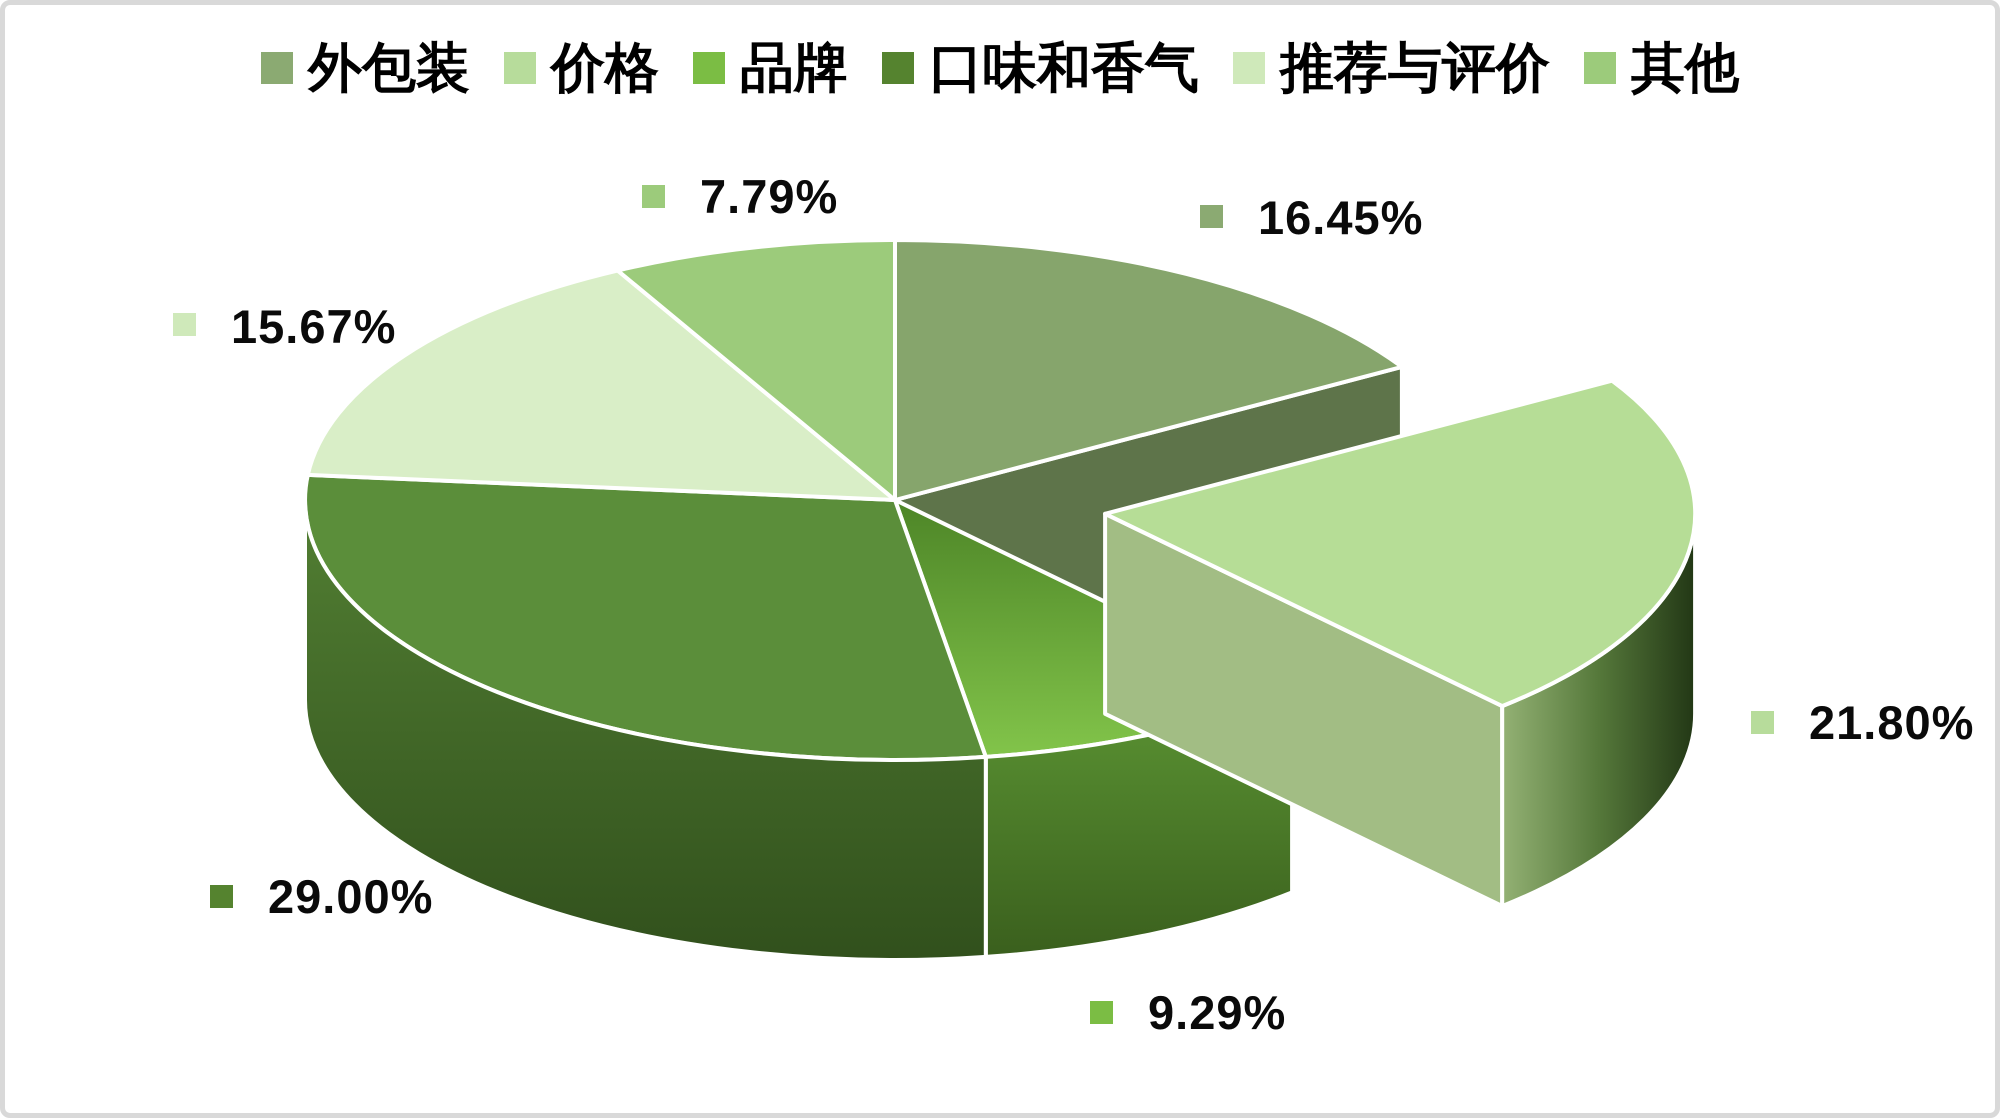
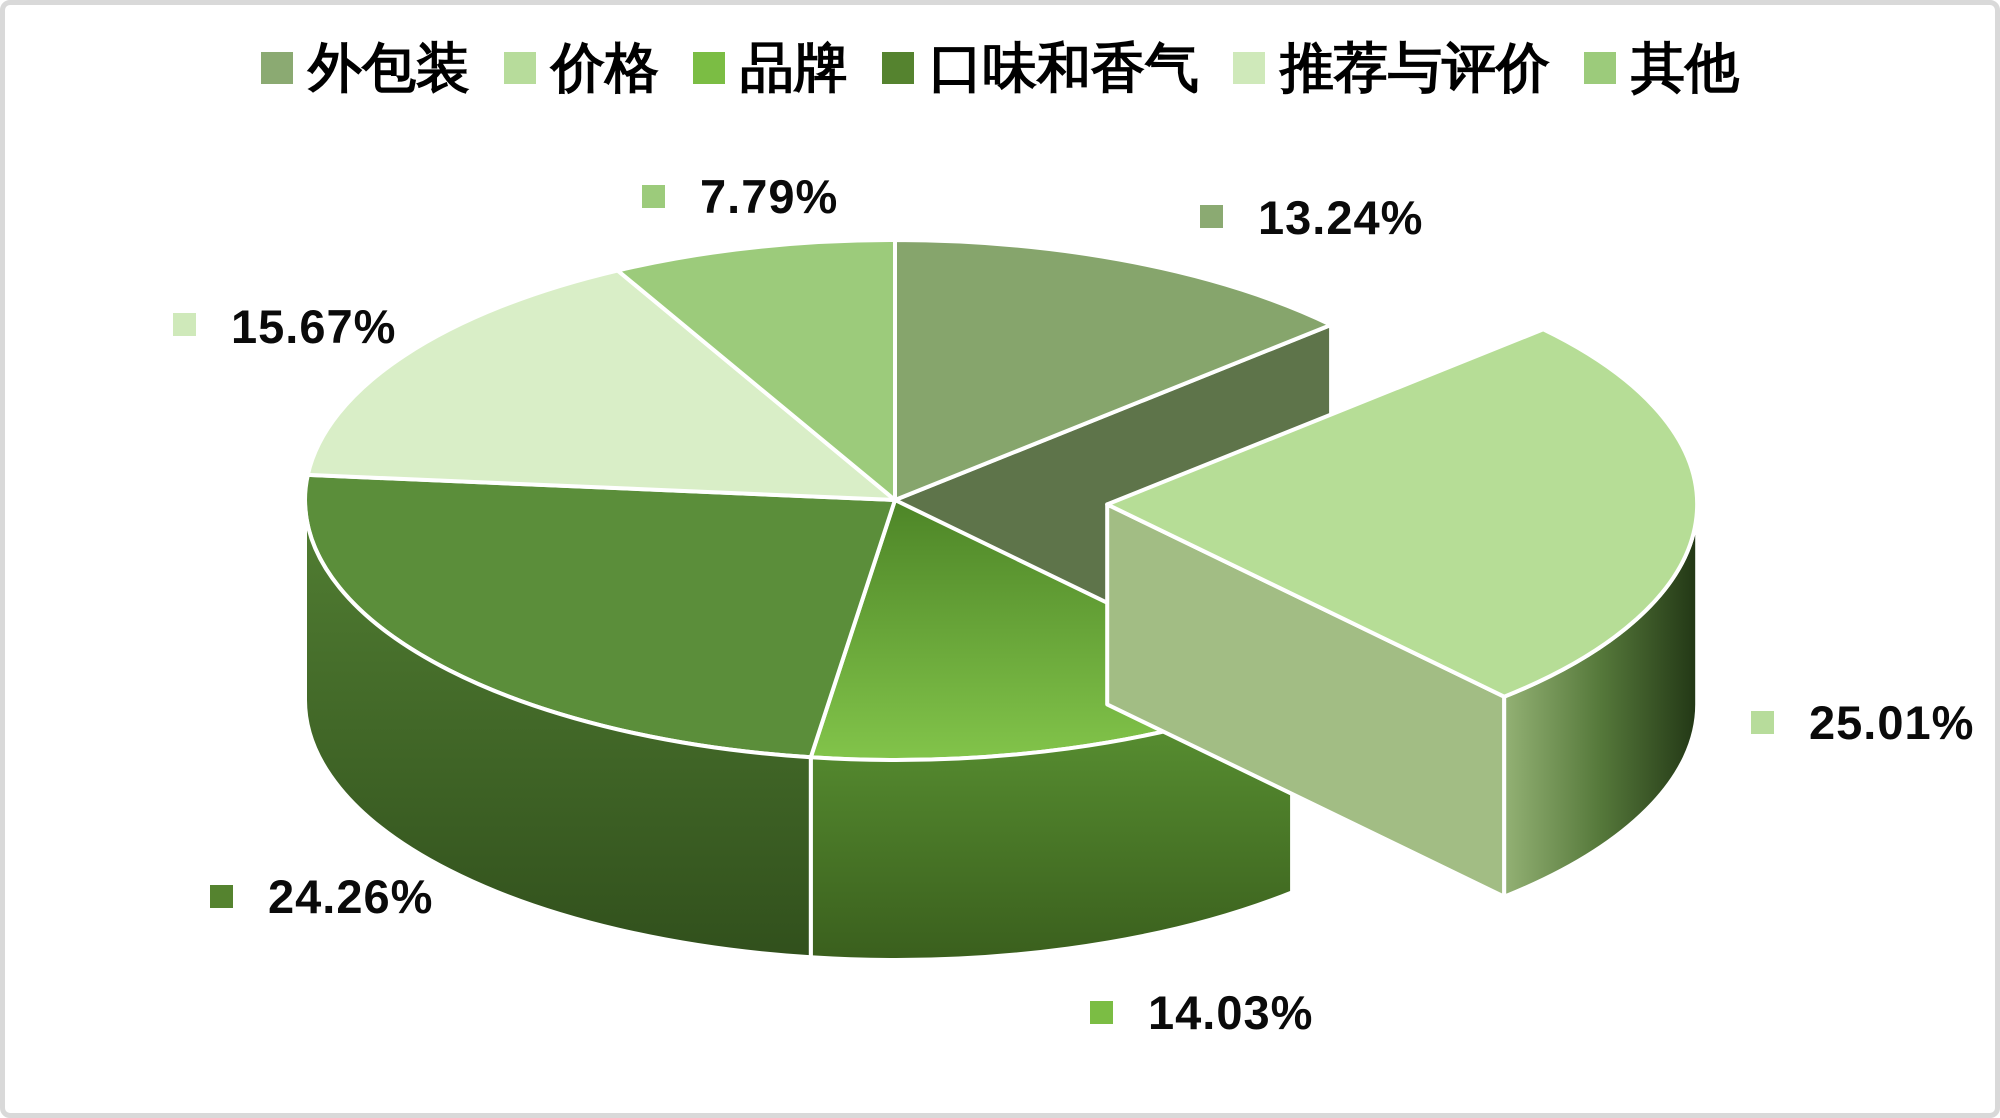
外包装: 16.45% -> 13.24%
价格: 21.80% -> 25.01%
品牌: 9.29% -> 14.03%
口味和香气: 29.00% -> 24.26%
